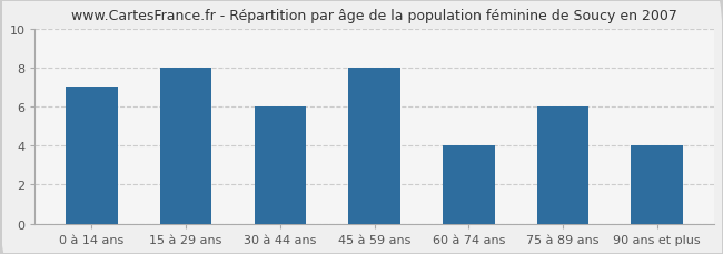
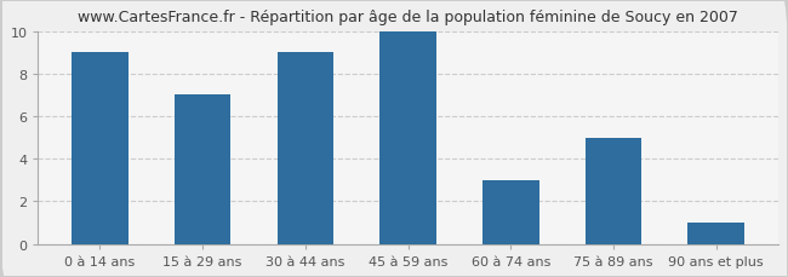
0 à 14 ans: 7 -> 9
15 à 29 ans: 8 -> 7
30 à 44 ans: 6 -> 9
45 à 59 ans: 8 -> 10
60 à 74 ans: 4 -> 3
75 à 89 ans: 6 -> 5
90 ans et plus: 4 -> 1
